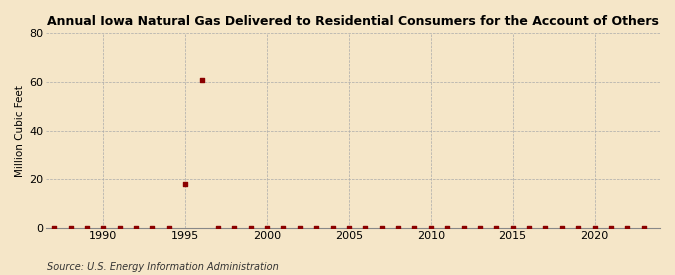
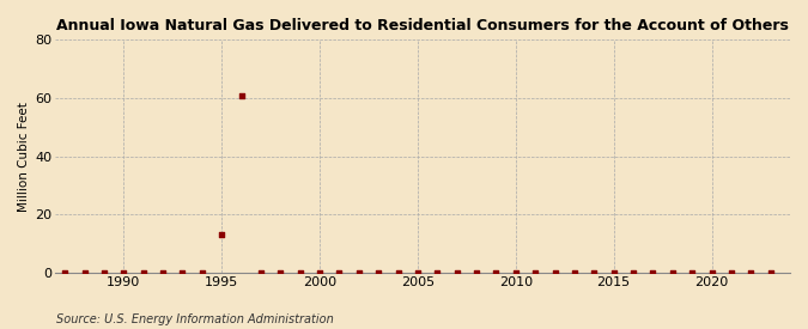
1995: 18 -> 13
